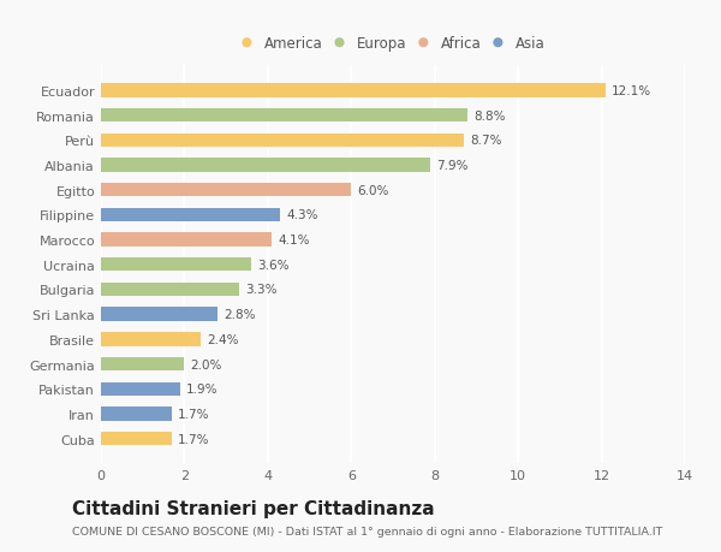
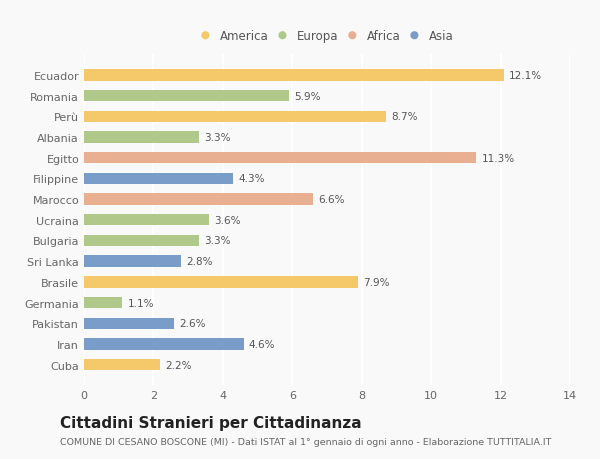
Romania: 8.8% -> 5.9%
Albania: 7.9% -> 3.3%
Egitto: 6.0% -> 11.3%
Marocco: 4.1% -> 6.6%
Brasile: 2.4% -> 7.9%
Germania: 2.0% -> 1.1%
Pakistan: 1.9% -> 2.6%
Iran: 1.7% -> 4.6%
Cuba: 1.7% -> 2.2%
